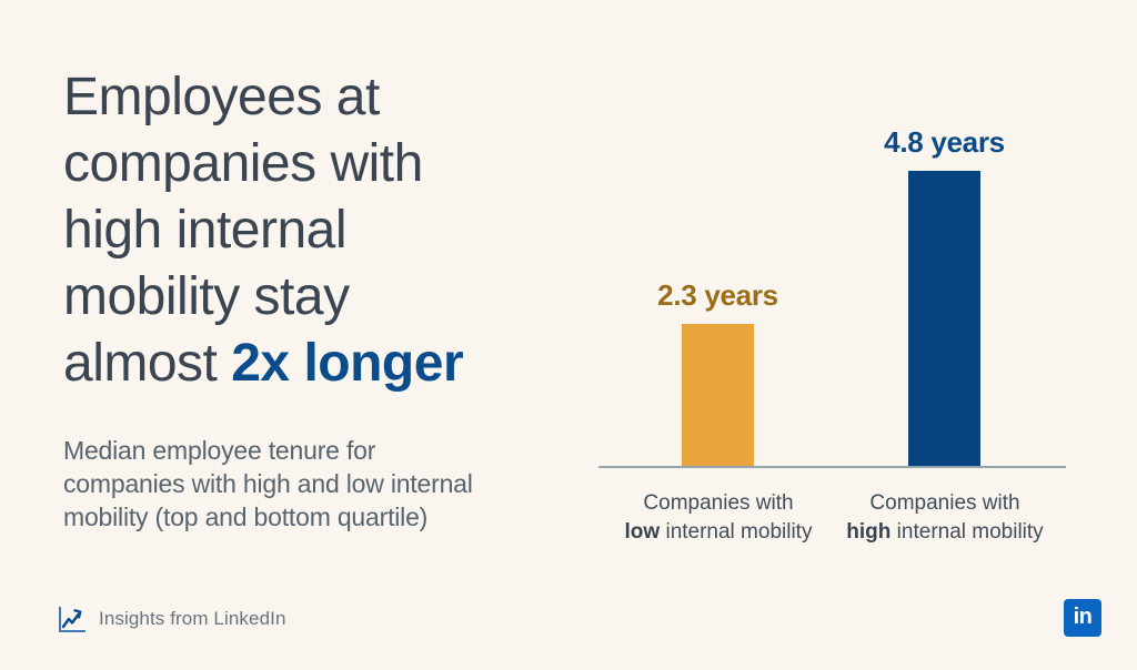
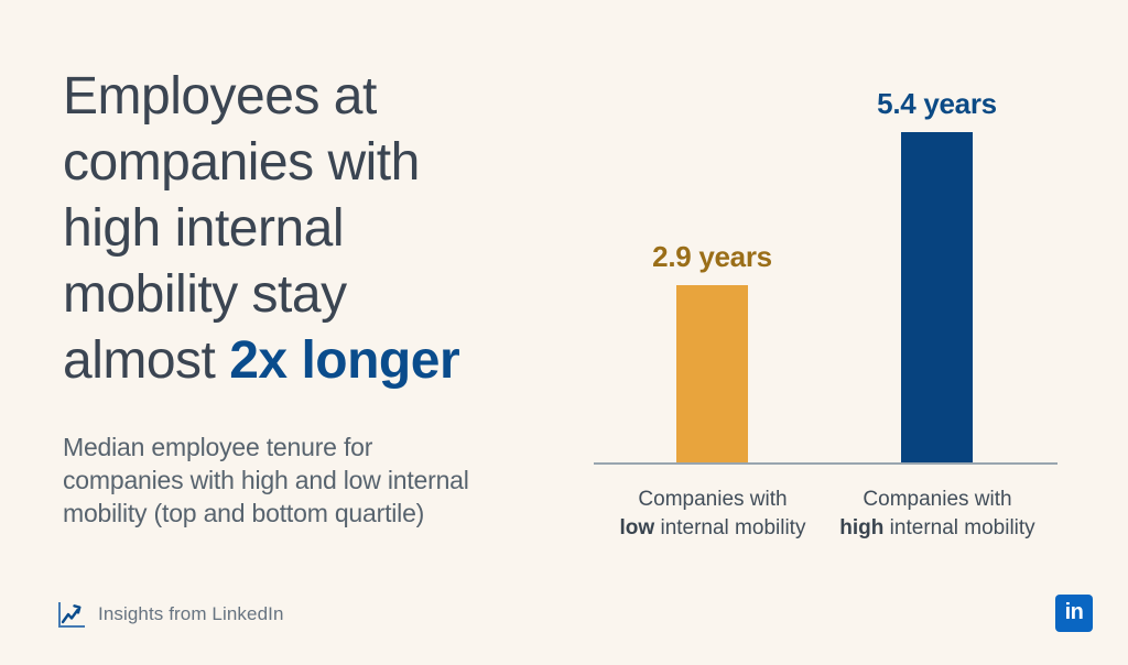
Companies with low internal mobility: 2.3 -> 2.9
Companies with high internal mobility: 4.8 -> 5.4
